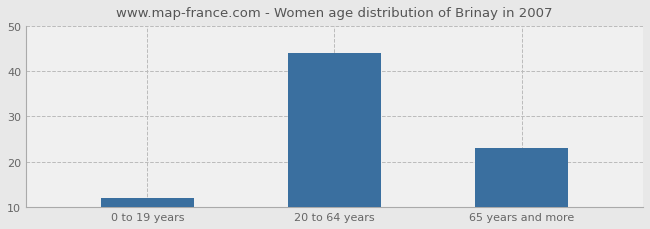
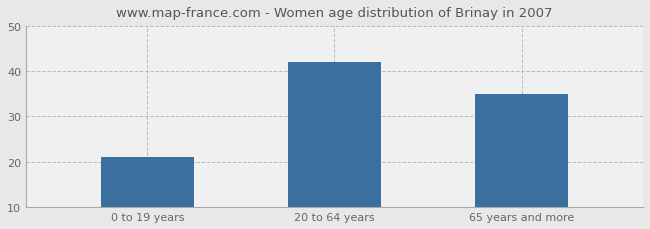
0 to 19 years: 12 -> 21
20 to 64 years: 44 -> 42
65 years and more: 23 -> 35
